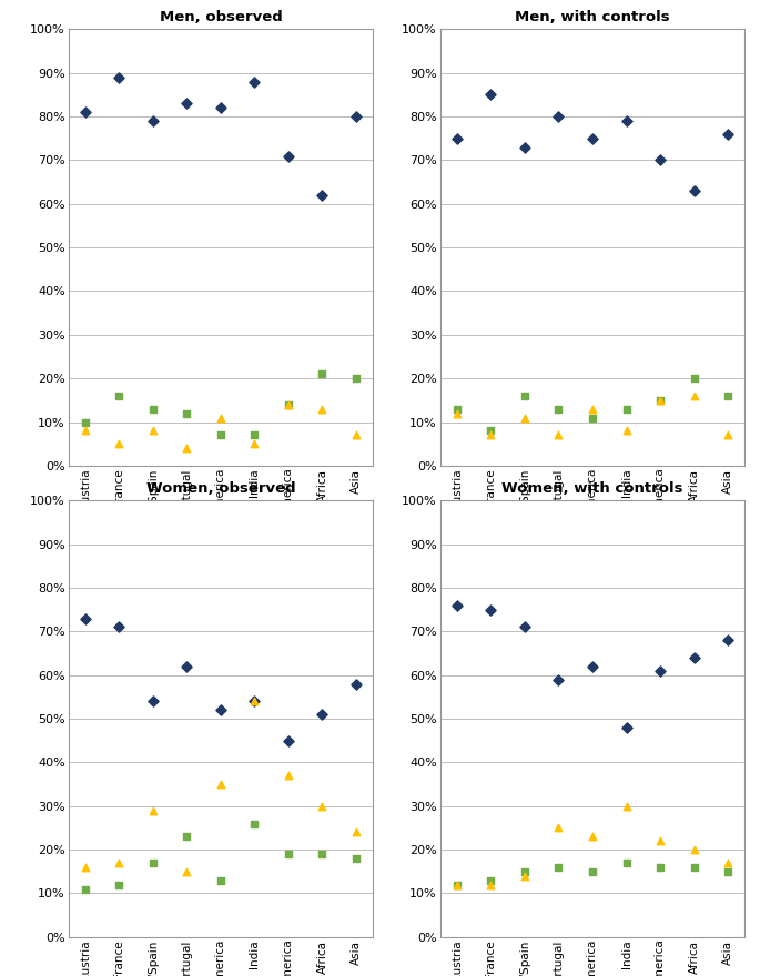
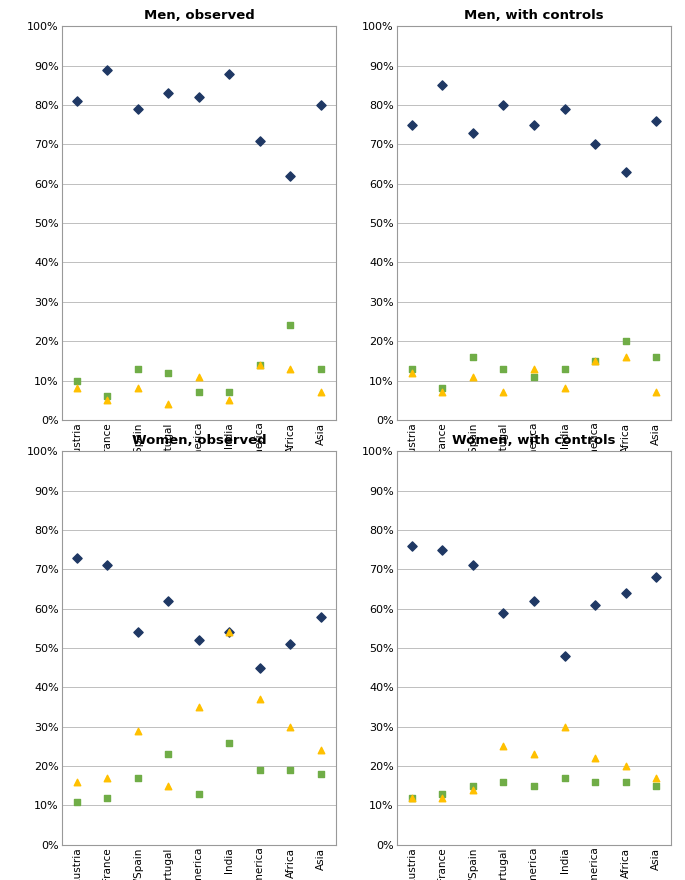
Men, observed/Unemployed/France: 16% -> 6%
Men, observed/Unemployed/Africa: 21% -> 24%
Men, observed/Unemployed/Asia: 20% -> 13%
